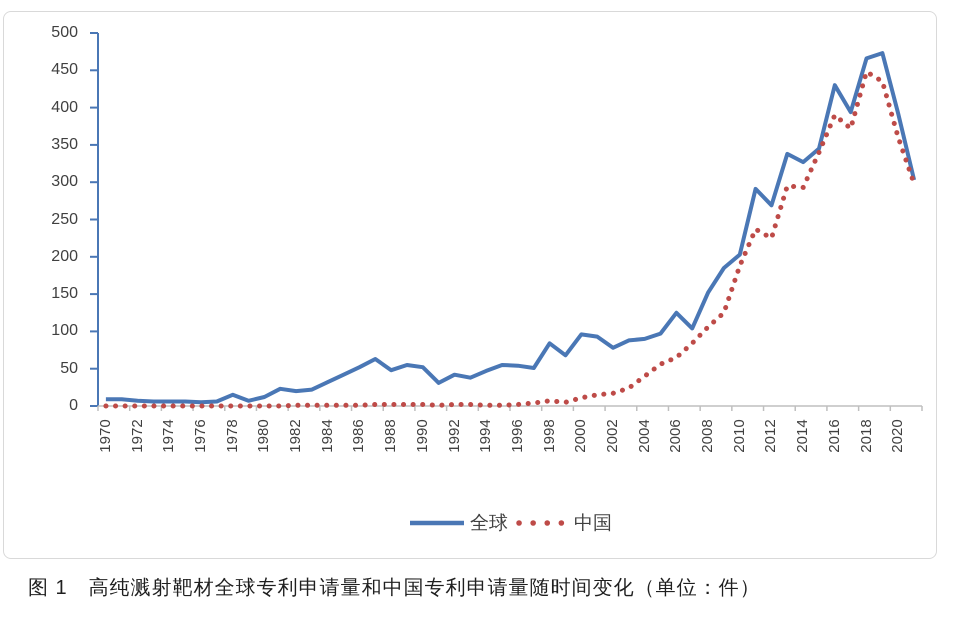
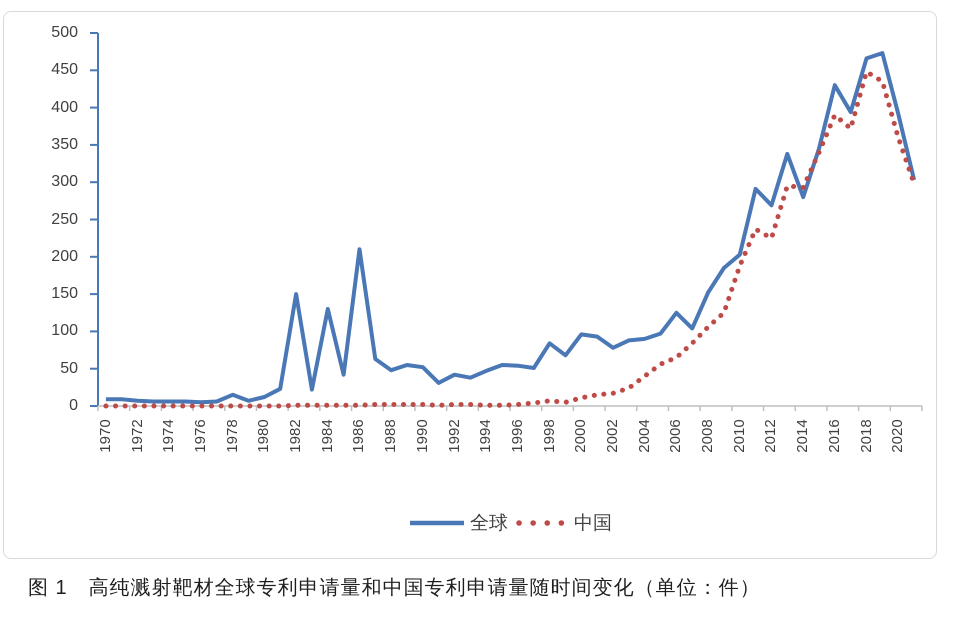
全球/1982: 20 -> 150
全球/1984: 30 -> 130
全球/1986: 50 -> 210
全球/2014: 330 -> 280
